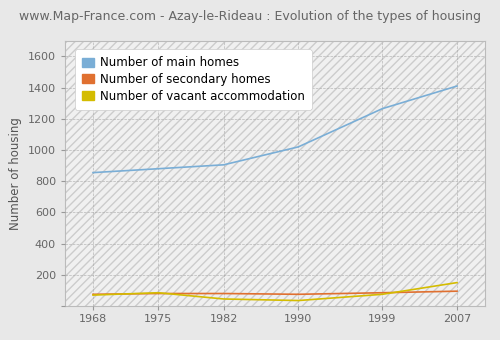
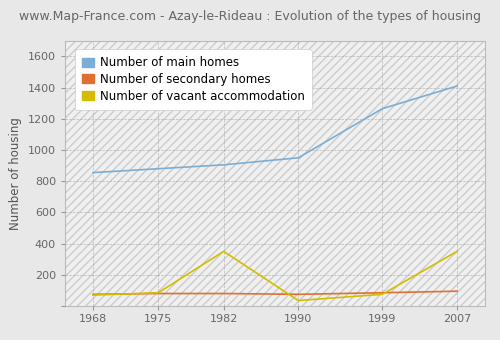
Number of vacant accommodation/1982: 40 -> 350
Number of main homes/1990: 1020 -> 950
Number of vacant accommodation/2007: 150 -> 350
